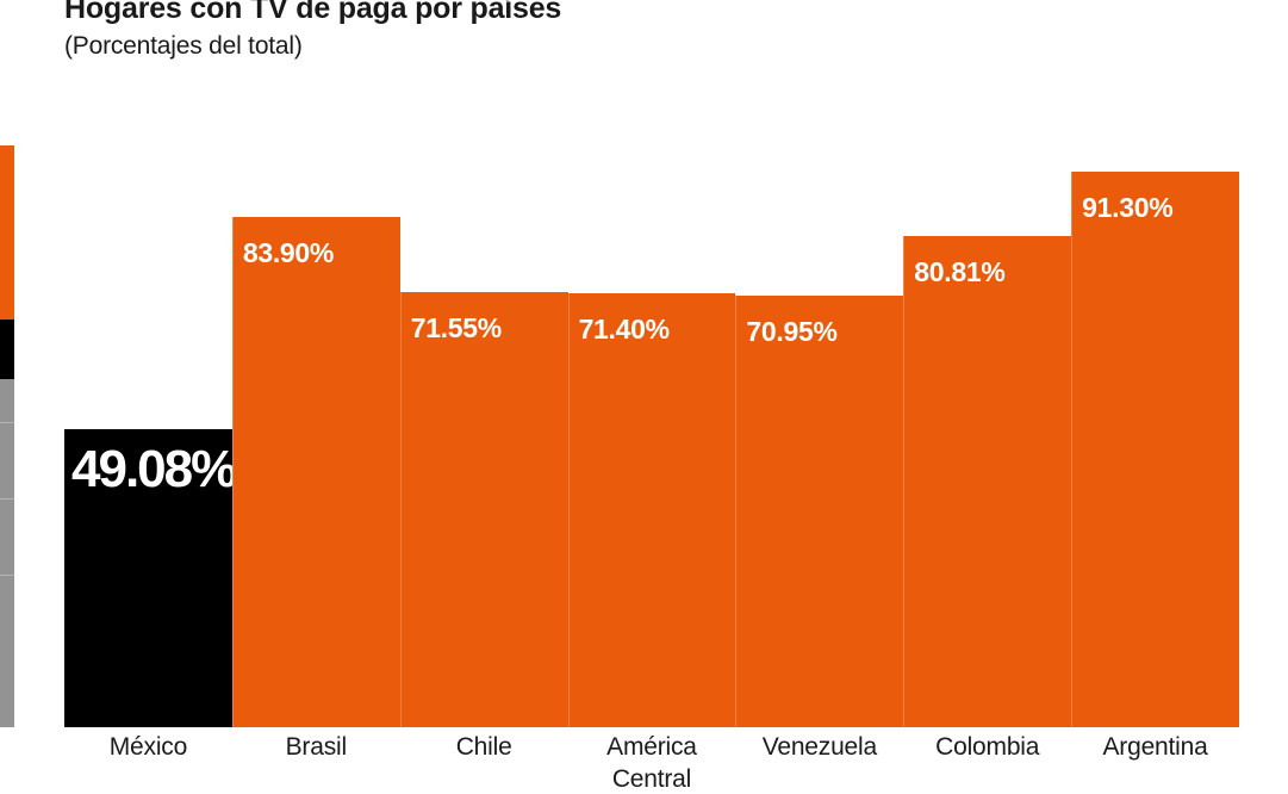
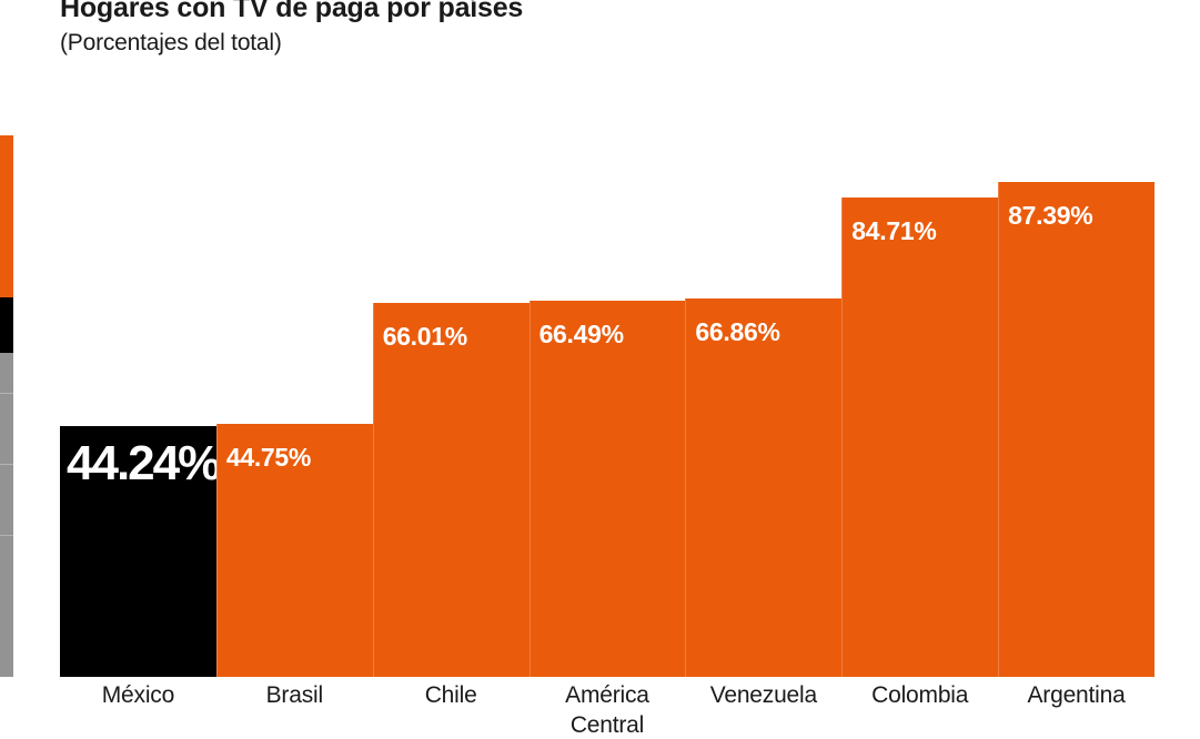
México: 49.08% -> 44.24%
Brasil: 83.90% -> 44.75%
Chile: 71.55% -> 66.01%
América Central: 71.40% -> 66.49%
Venezuela: 70.95% -> 66.86%
Colombia: 80.81% -> 84.71%
Argentina: 91.30% -> 87.39%
